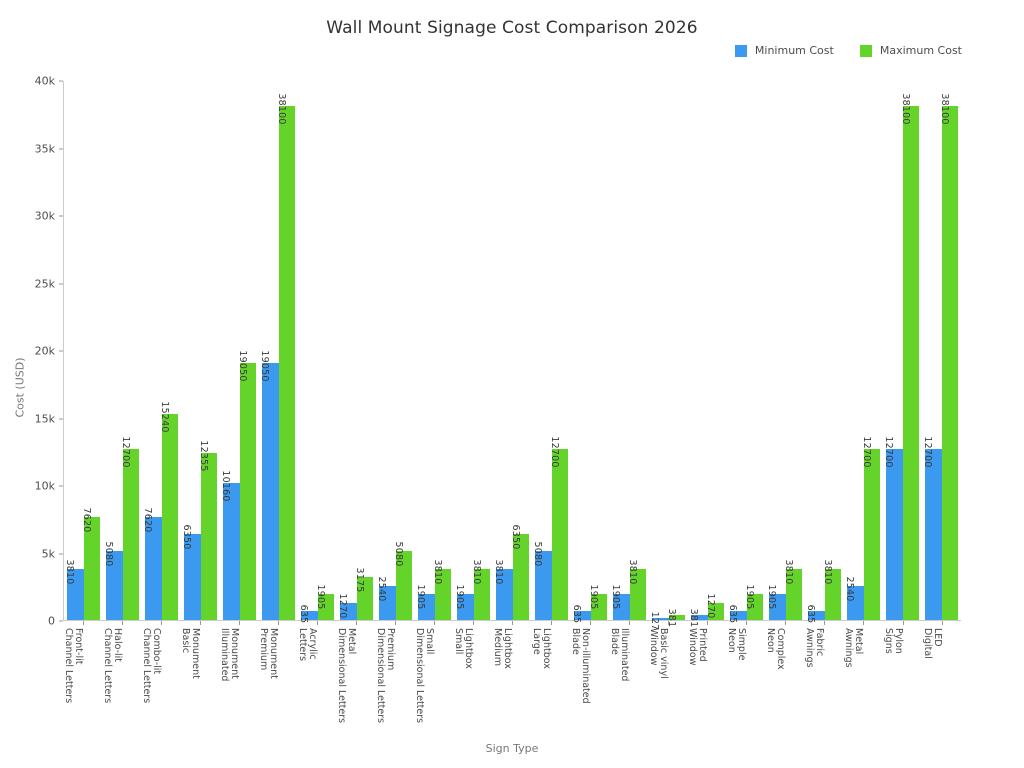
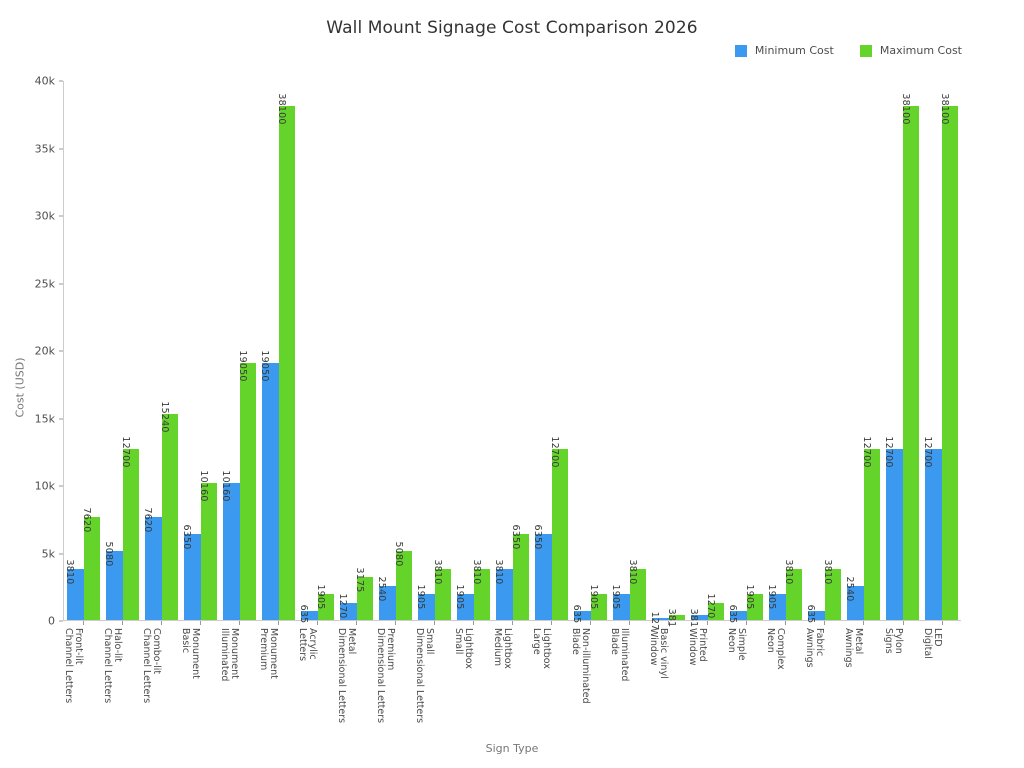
Maximum Cost/Monument Basic: 12355 -> 10160
Minimum Cost/Lightbox Large: 5080 -> 6350
